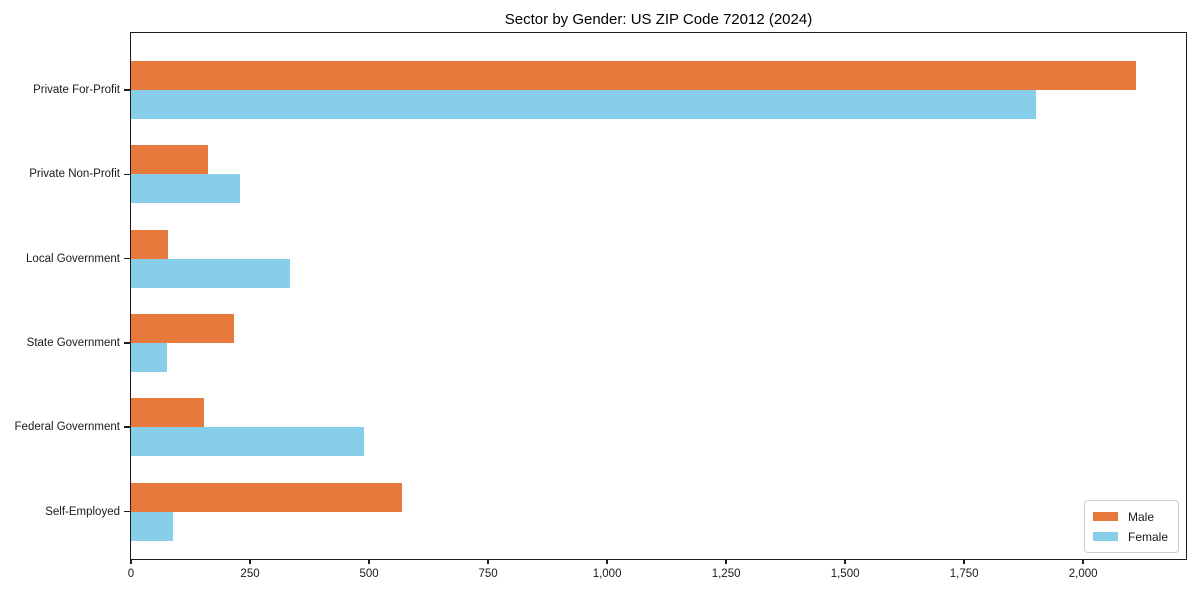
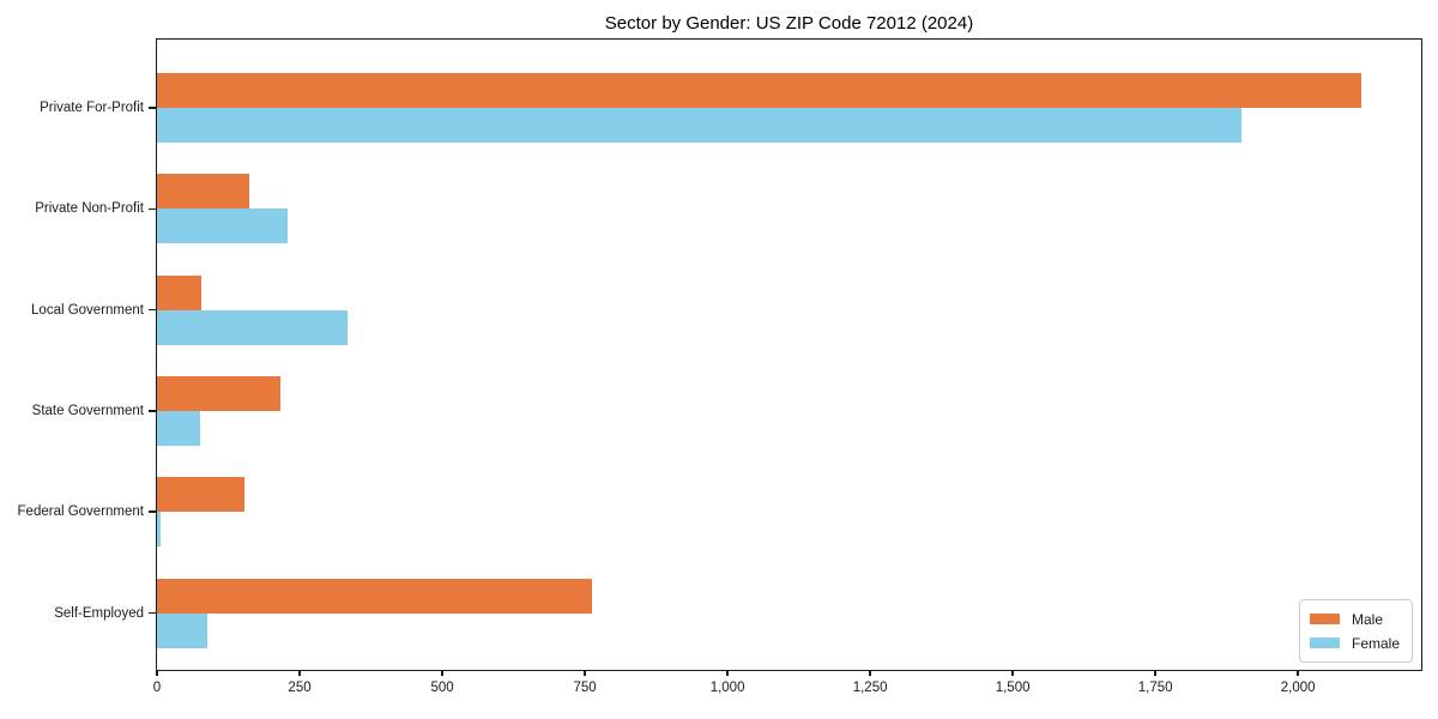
Female/Federal Government: 490 -> 10
Male/Self-Employed: 570 -> 760
